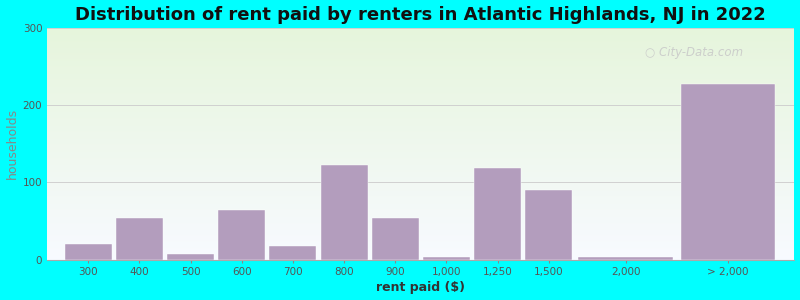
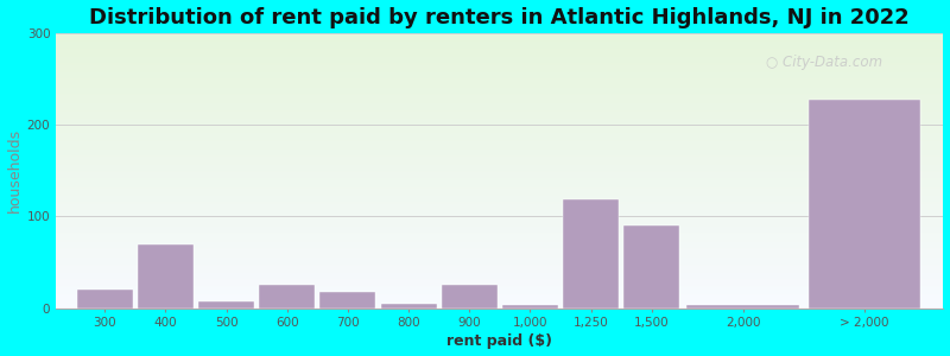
400: 54 -> 70
600: 64 -> 25
800: 122 -> 5
900: 54 -> 25
